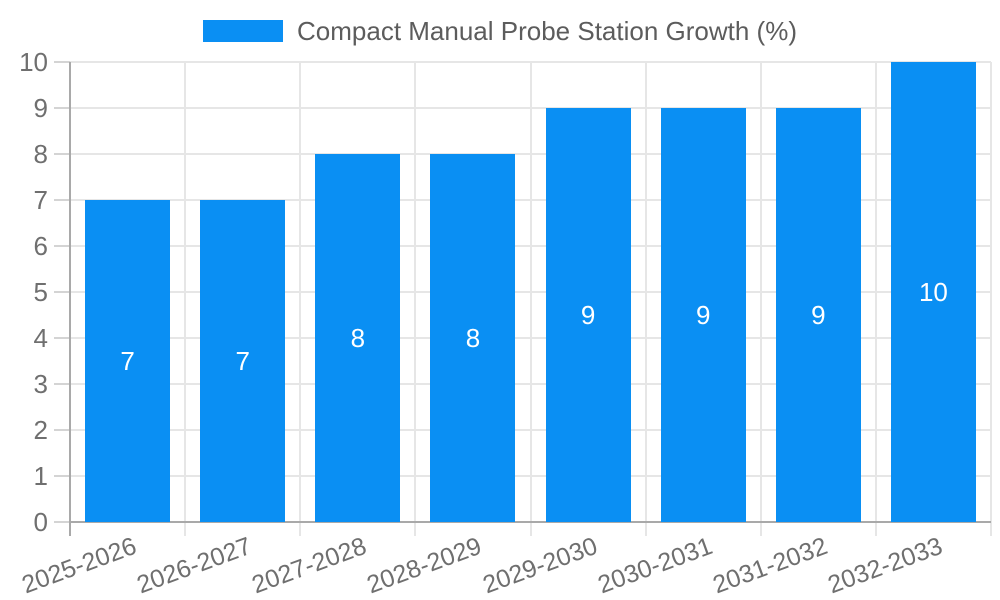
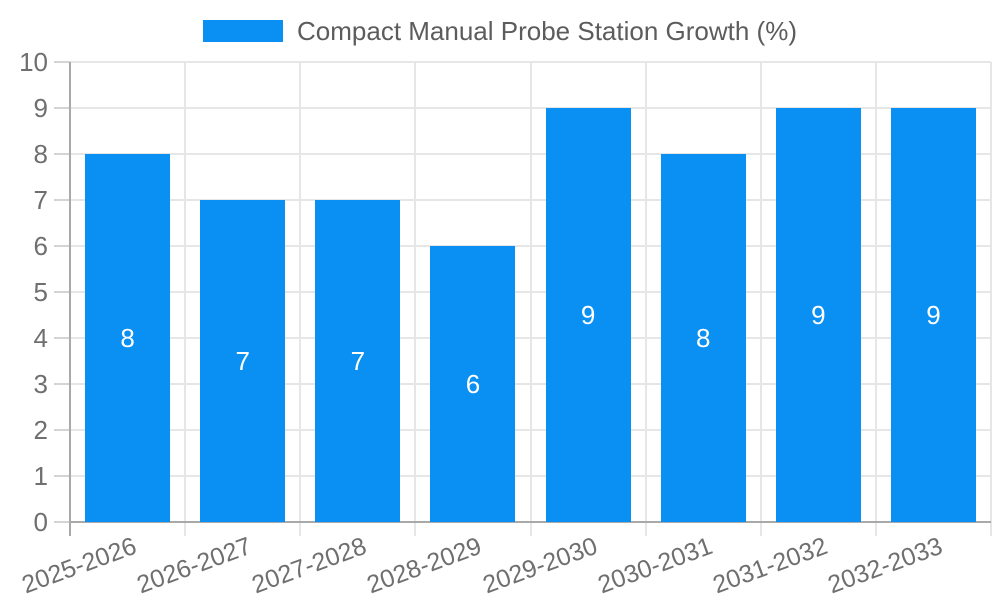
2025-2026: 7 -> 8
2027-2028: 8 -> 7
2028-2029: 8 -> 6
2030-2031: 9 -> 8
2032-2033: 10 -> 9
